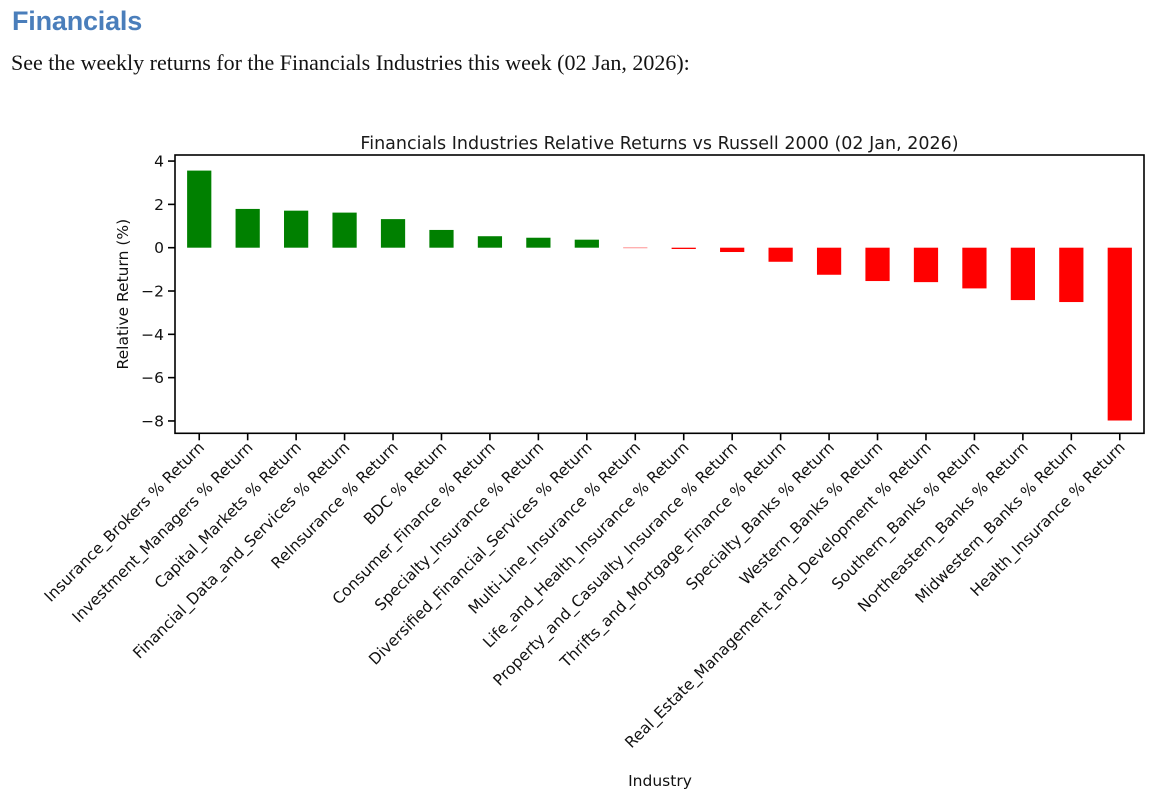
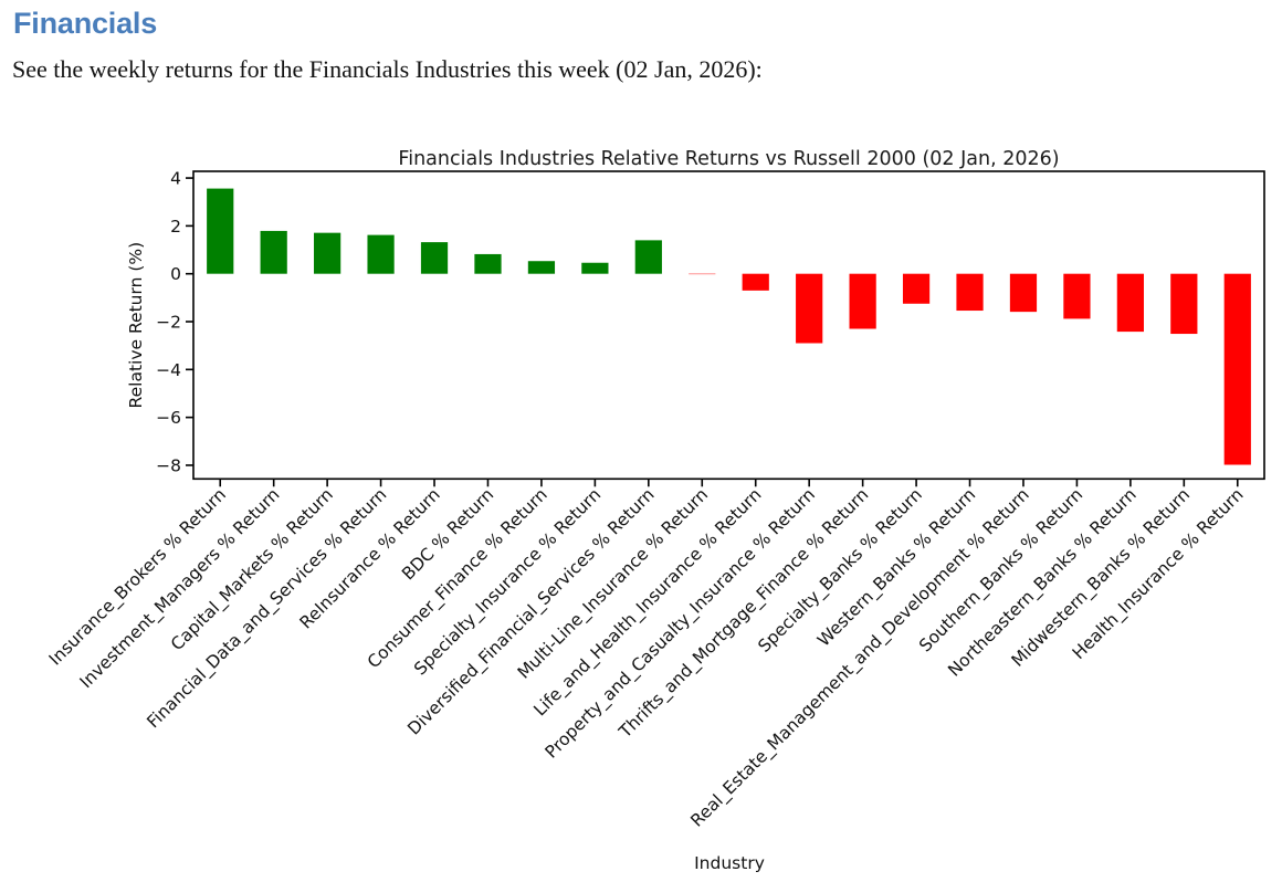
Diversified_Financial_Services % Return: 0.4 -> 1.4
Life_and_Health_Insurance % Return: -0.1 -> -0.7
Property_and_Casualty_Insurance % Return: -0.2 -> -2.9
Thrifts_and_Mortgage_Finance % Return: -0.7 -> -2.3
